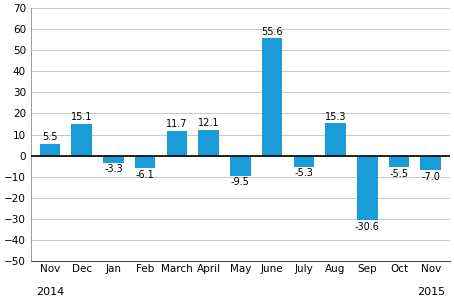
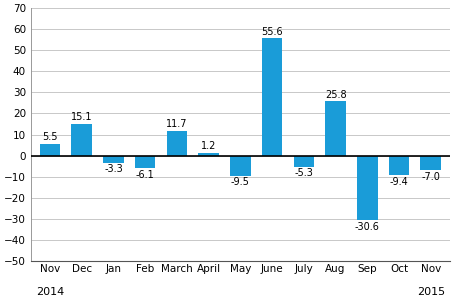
April: 12.1 -> 1.2
Aug: 15.3 -> 25.8
Oct: -5.5 -> -9.4
